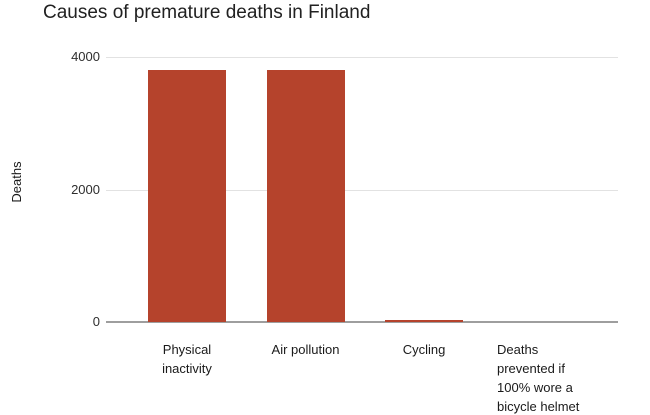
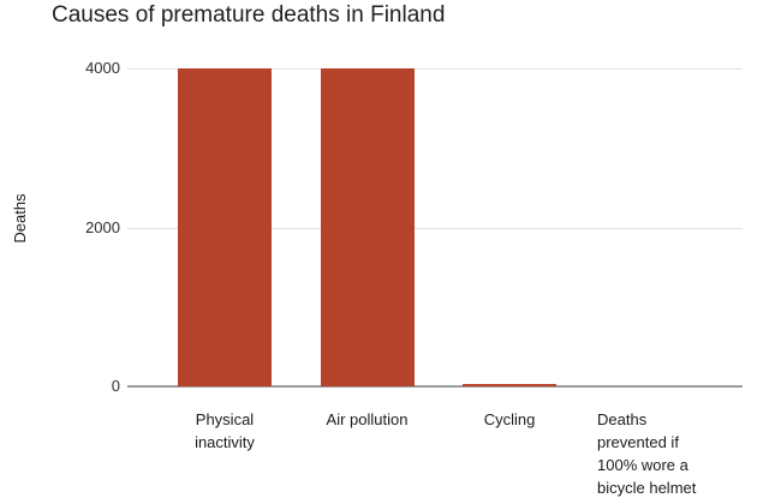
Physical inactivity: 3800 -> 4000
Air pollution: 3800 -> 4000
